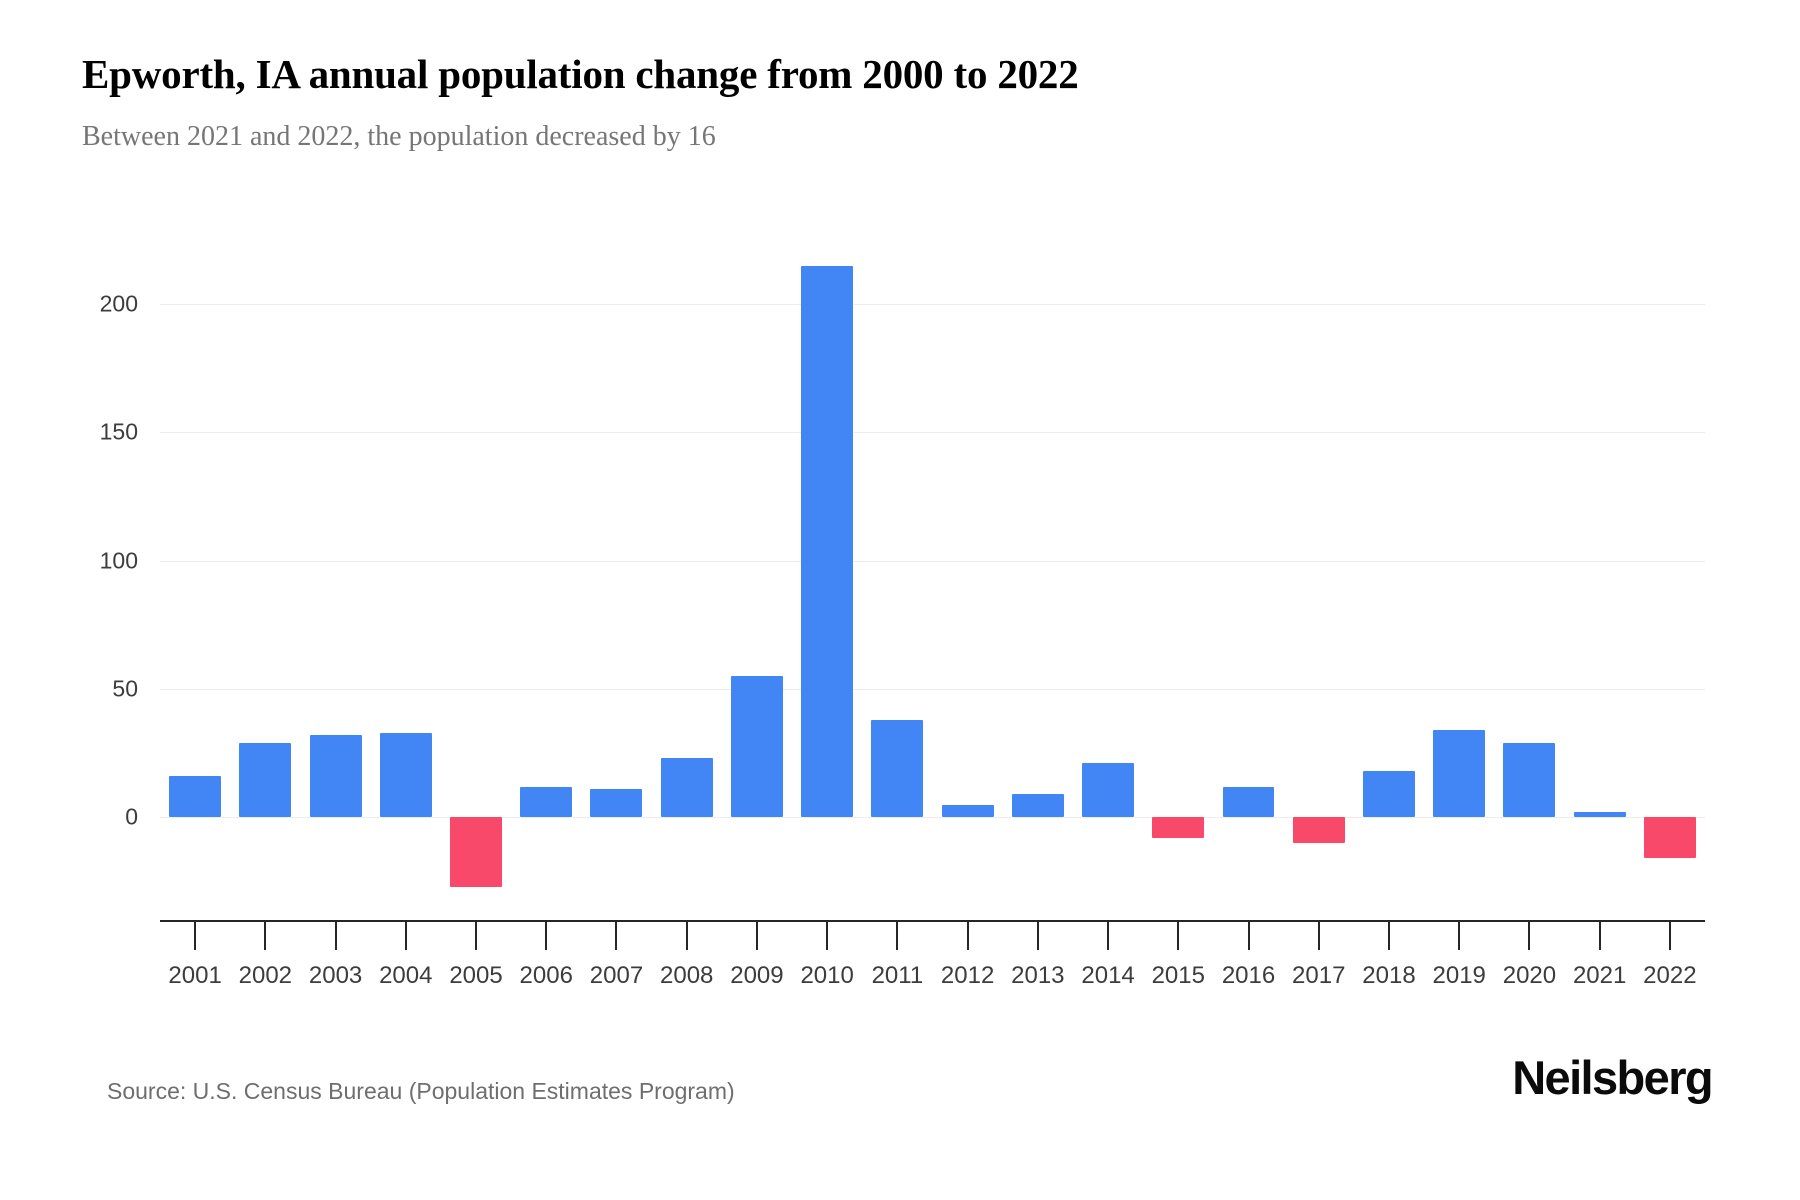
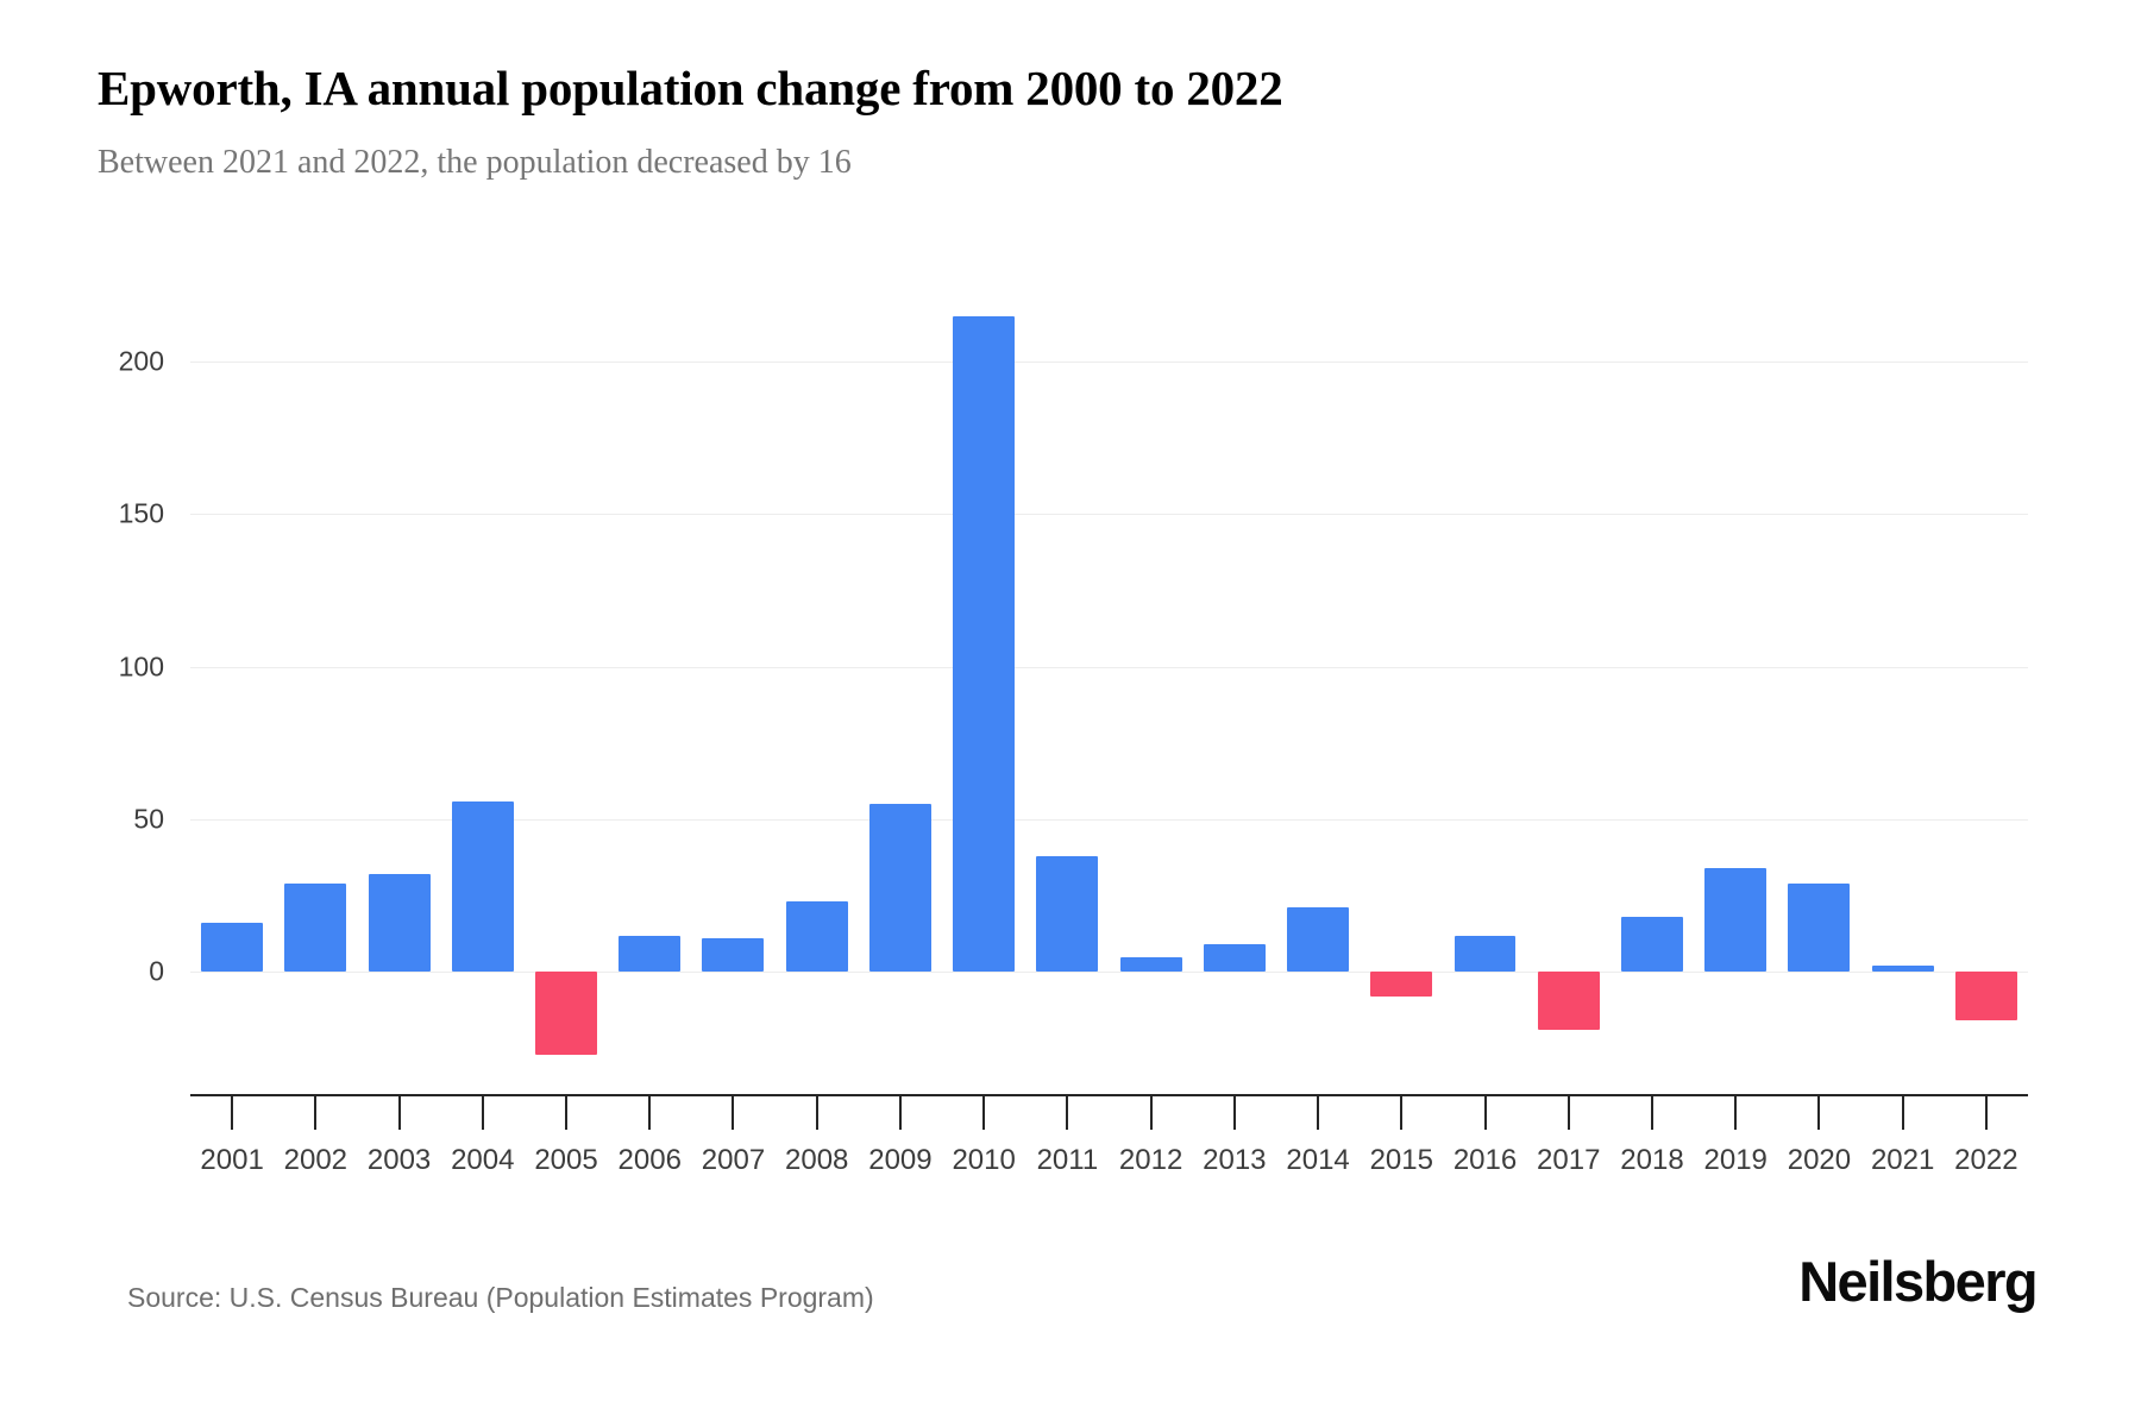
2004: 33 -> 56
2017: -10 -> -19
